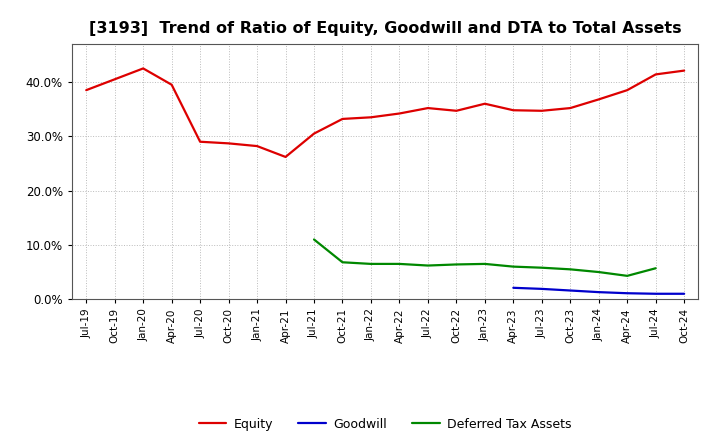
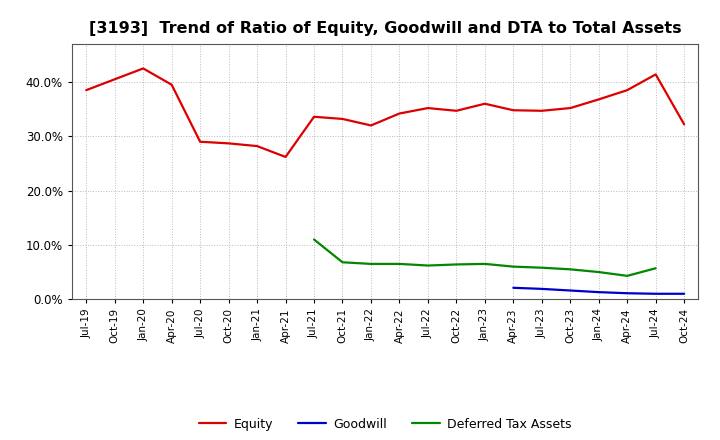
Equity/Jul-21: 30.5% -> 33.6%
Equity/Jan-22: 33.5% -> 32.0%
Equity/Oct-24: 42.1% -> 32.2%
